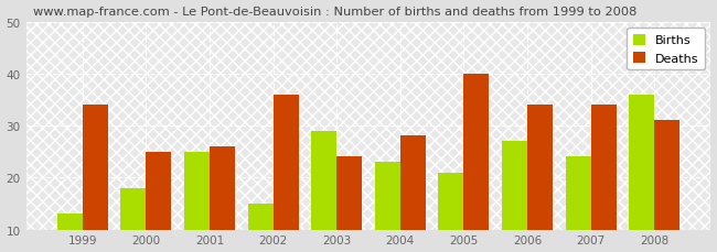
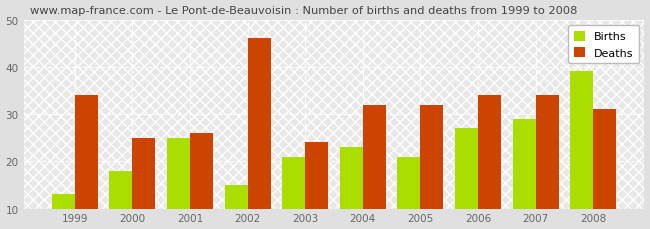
Deaths/2002: 36 -> 46
Births/2003: 29 -> 21
Deaths/2004: 28 -> 32
Deaths/2005: 40 -> 32
Births/2007: 24 -> 29
Births/2008: 36 -> 39
